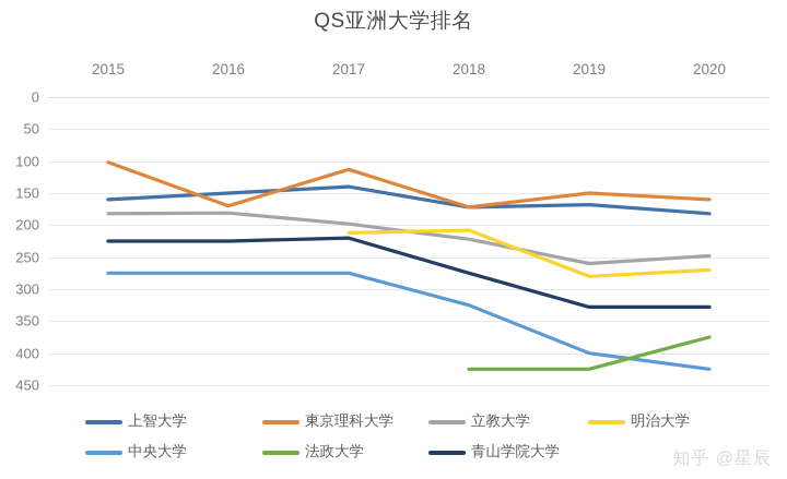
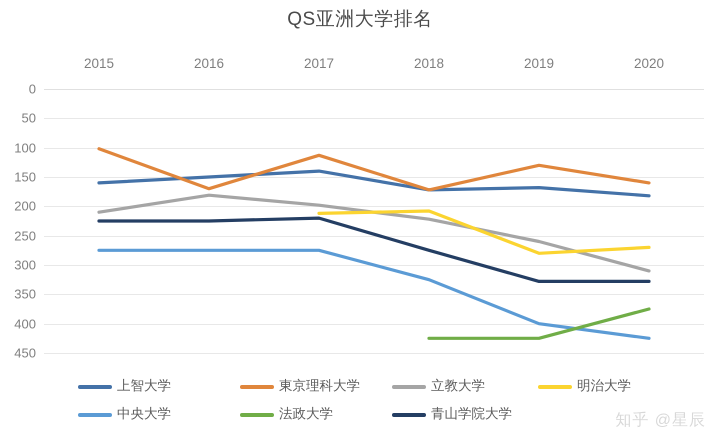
立教大学/2015: 180 -> 210
東京理科大学/2019: 150 -> 130
立教大学/2020: 250 -> 310
